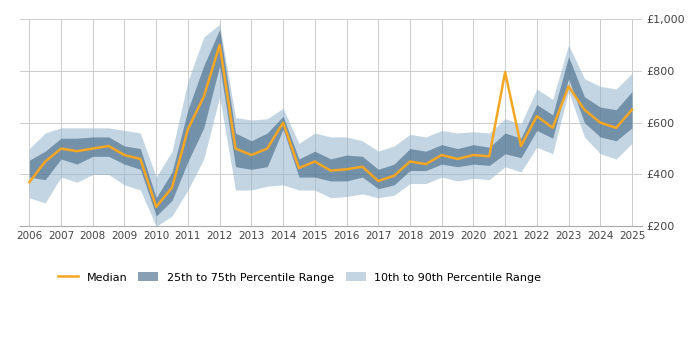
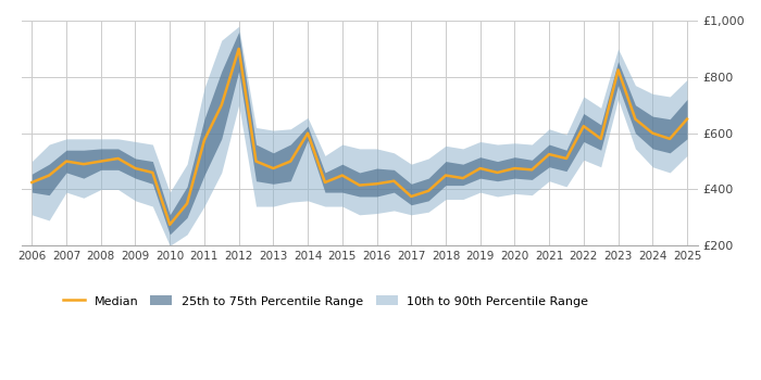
Median/2006: £370 -> £425
Median/2021: £795 -> £525
Median/2023: £740 -> £825
